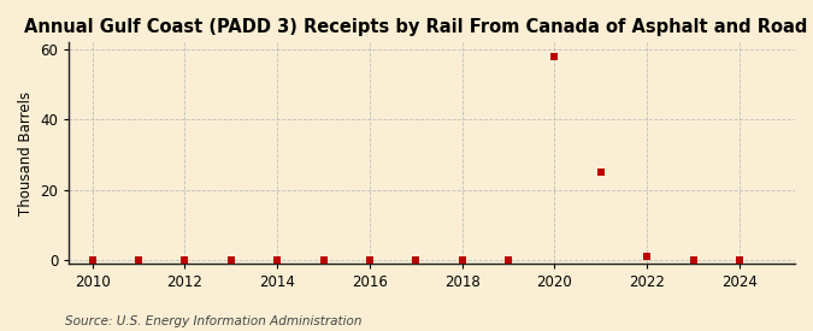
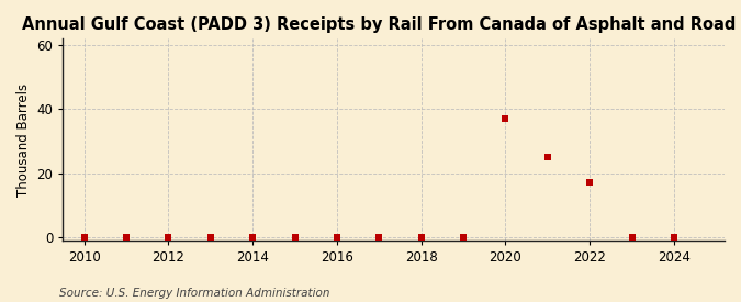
2020: 58 -> 37
2022: 1 -> 17
